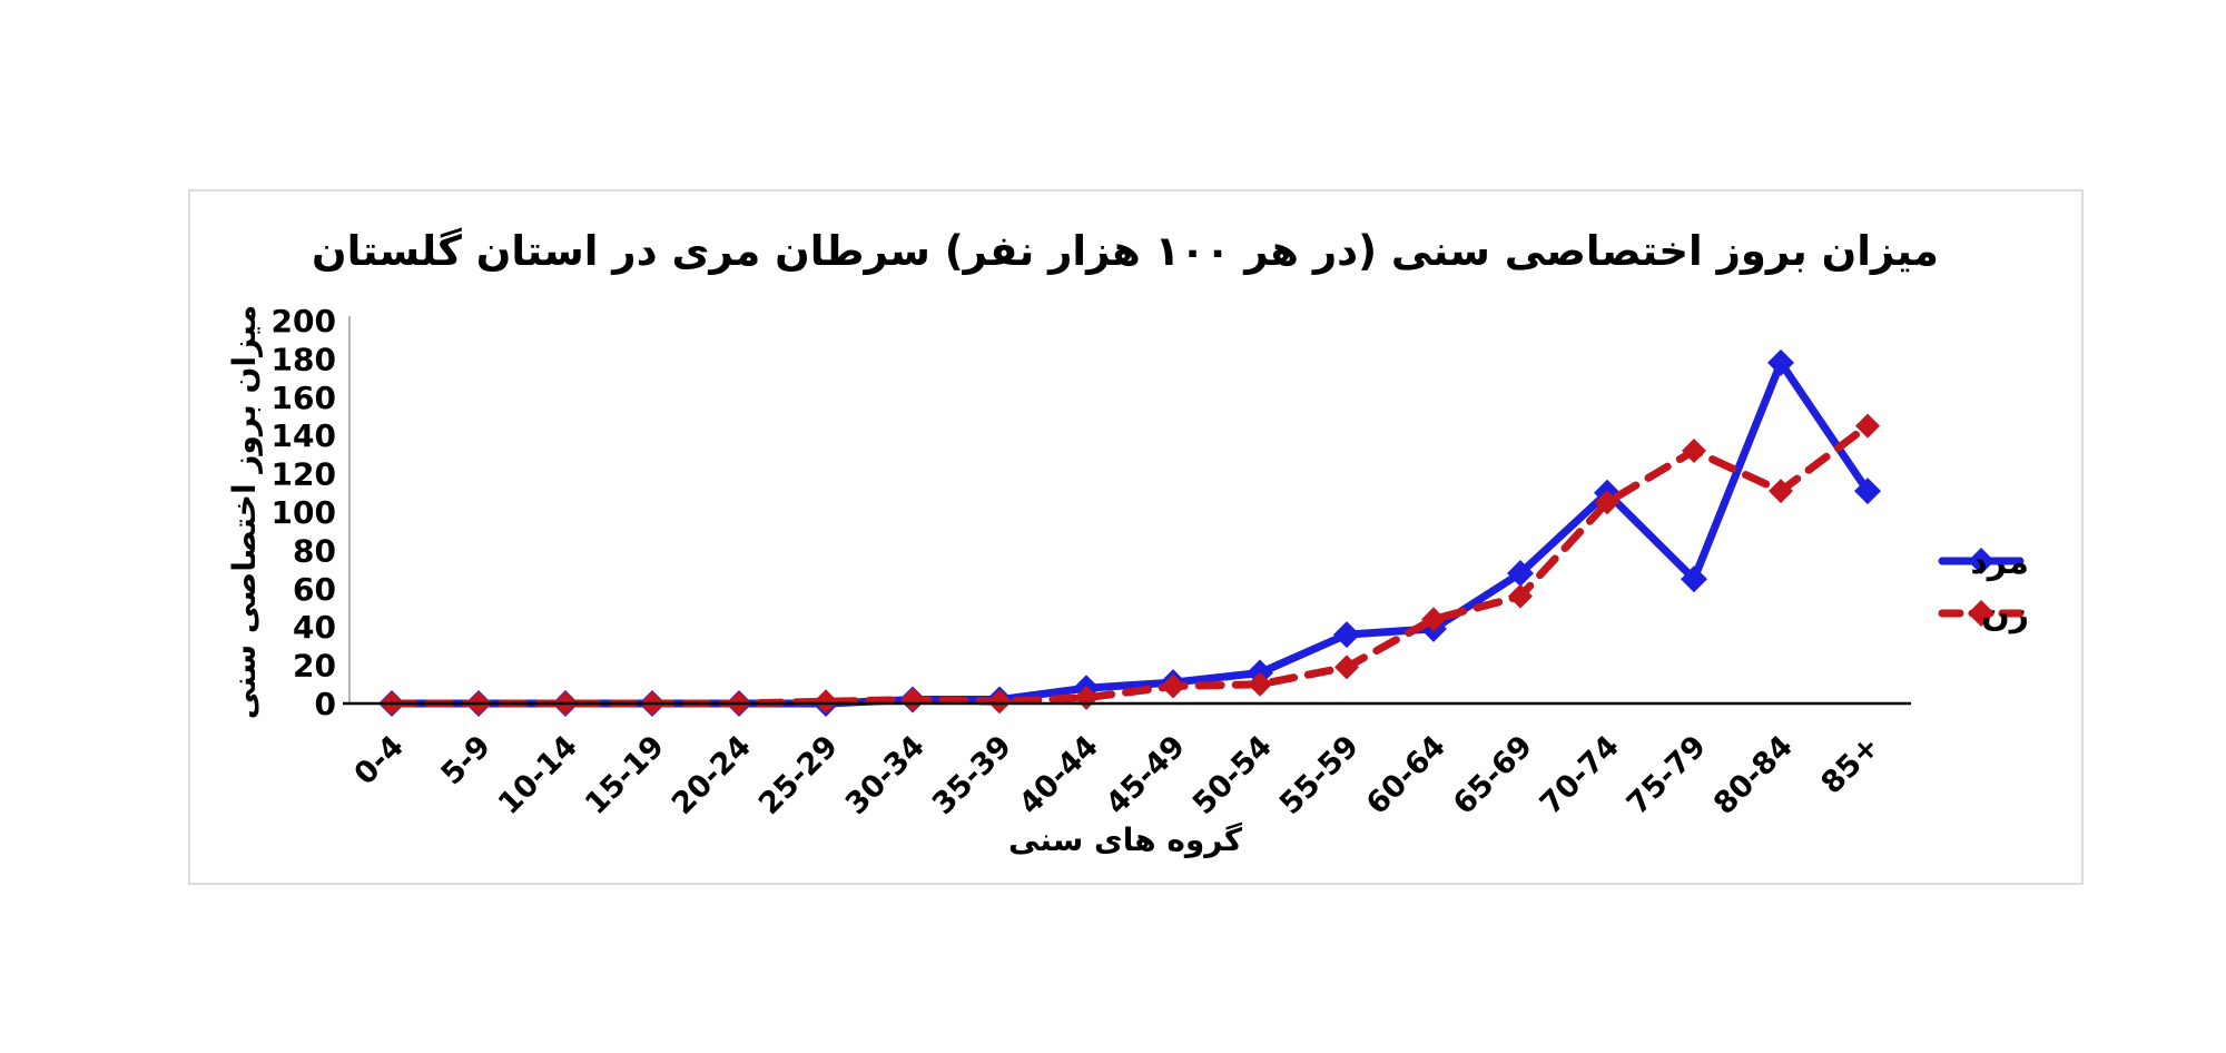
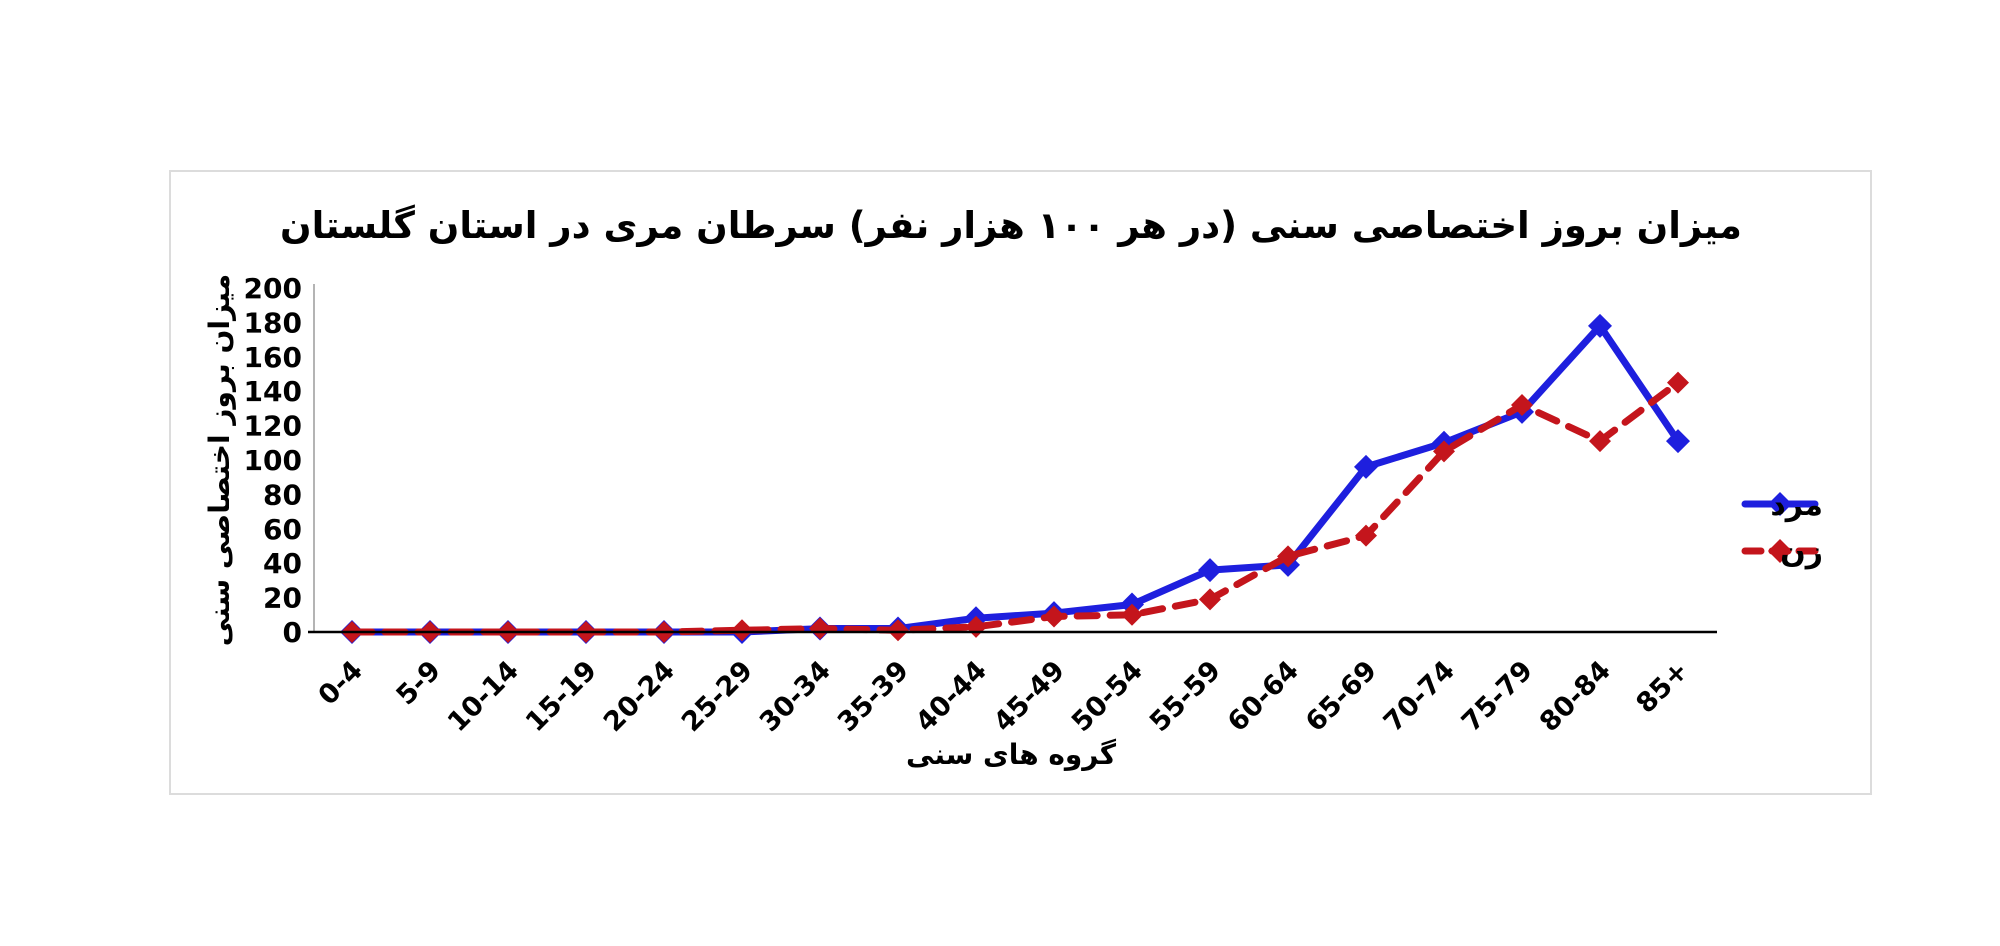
مرد/65-69: 68 -> 96
مرد/75-79: 65 -> 128
